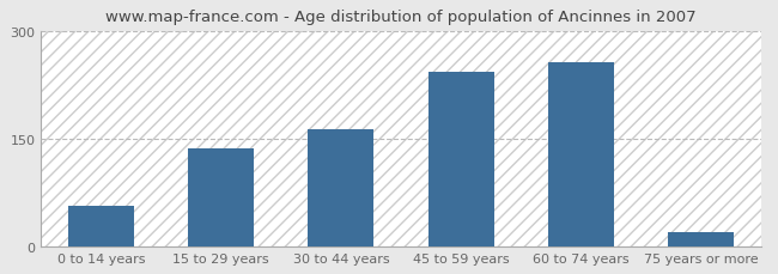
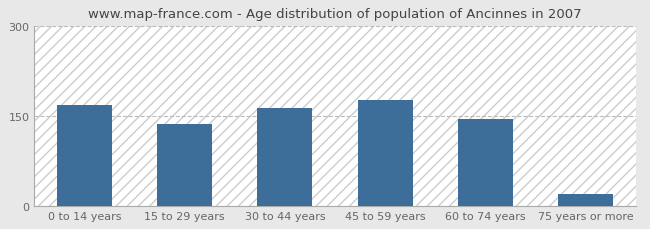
0 to 14 years: 56 -> 168
45 to 59 years: 242 -> 176
60 to 74 years: 256 -> 145
